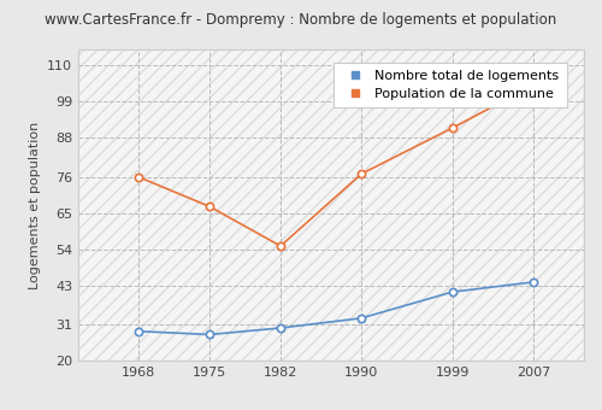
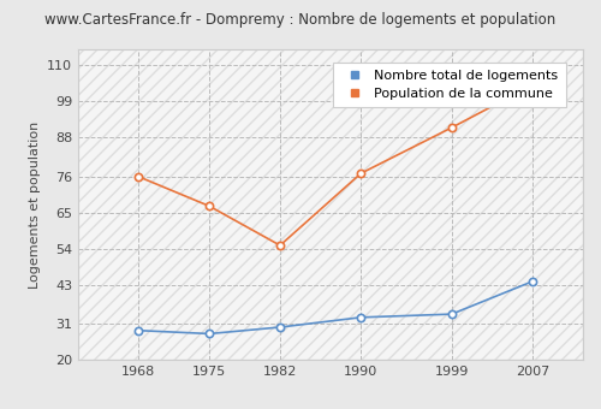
Nombre total de logements/1999: 41 -> 34
